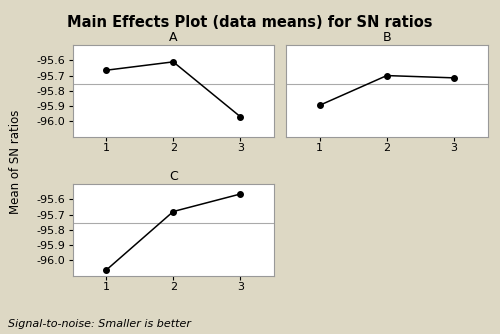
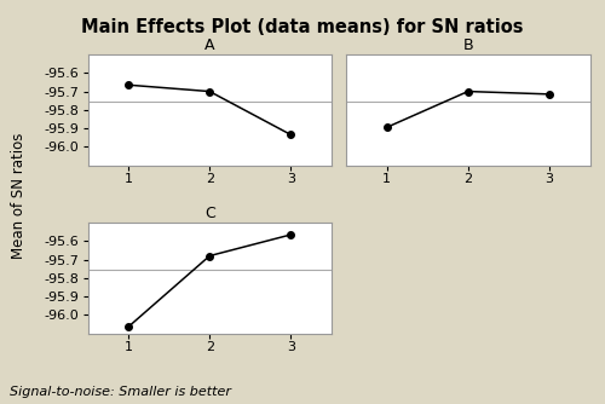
A/2: -95.61 -> -95.70
A/3: -95.97 -> -95.94
